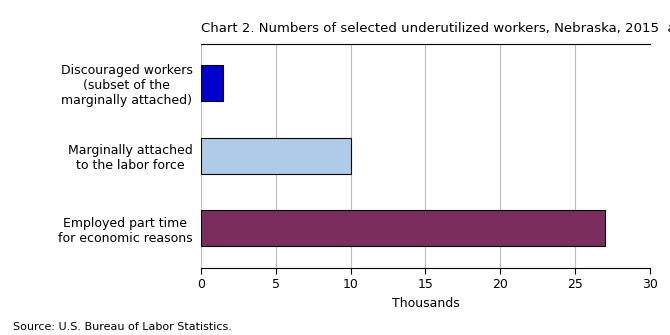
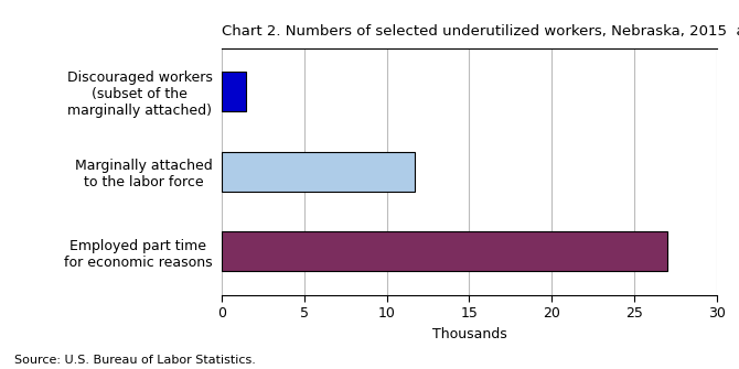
Marginally attached to the labor force: 10.0 -> 11.7
